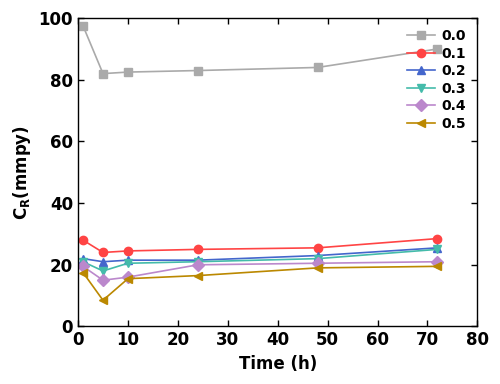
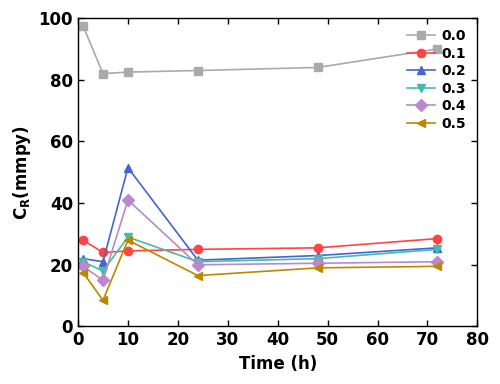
0.2/10: 21.5 -> 51.5
0.3/10: 20.5 -> 29.0
0.4/10: 16.0 -> 41.0
0.5/10: 15.5 -> 28.0
